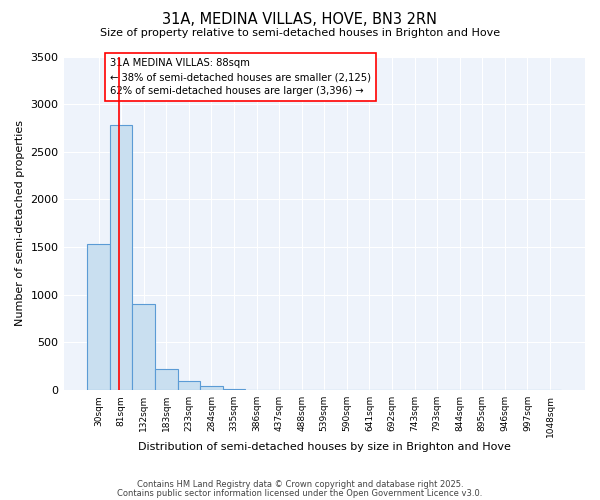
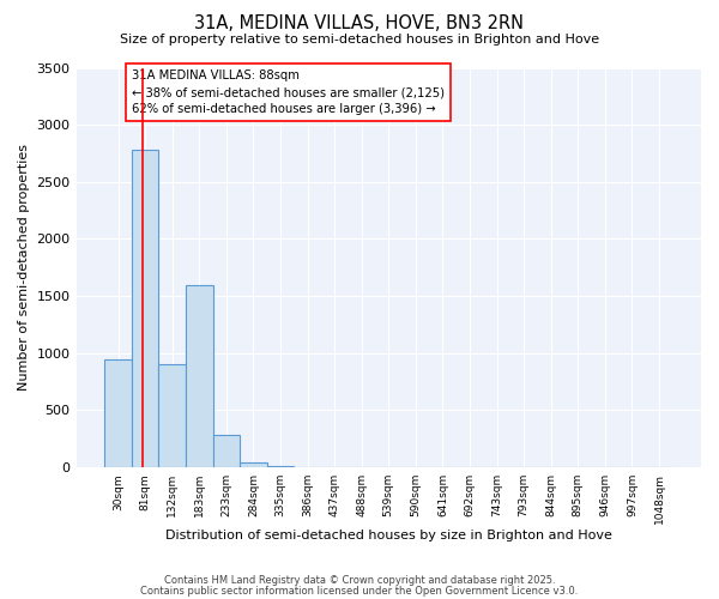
30sqm: 1530 -> 940
183sqm: 220 -> 1600
233sqm: 100 -> 280
